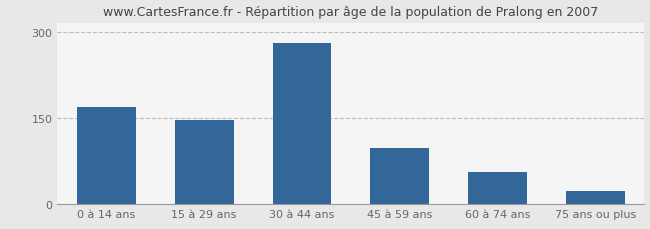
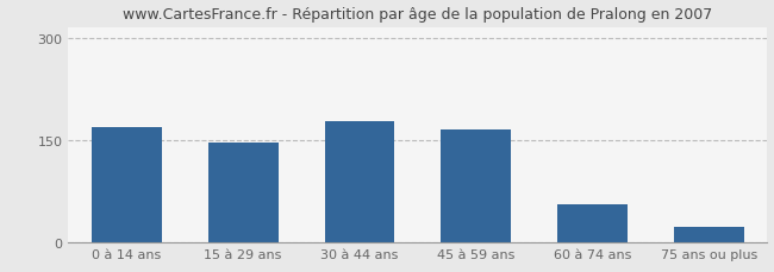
30 à 44 ans: 280 -> 178
45 à 59 ans: 98 -> 165
